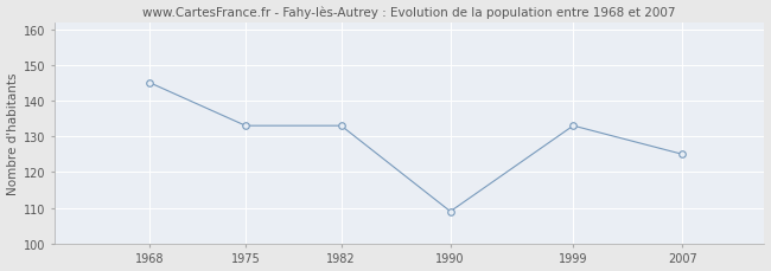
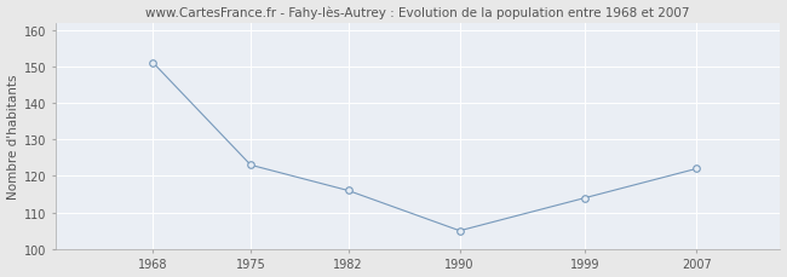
1968: 145 -> 151
1975: 133 -> 123
1982: 133 -> 116
1990: 109 -> 105
1999: 133 -> 114
2007: 125 -> 122
